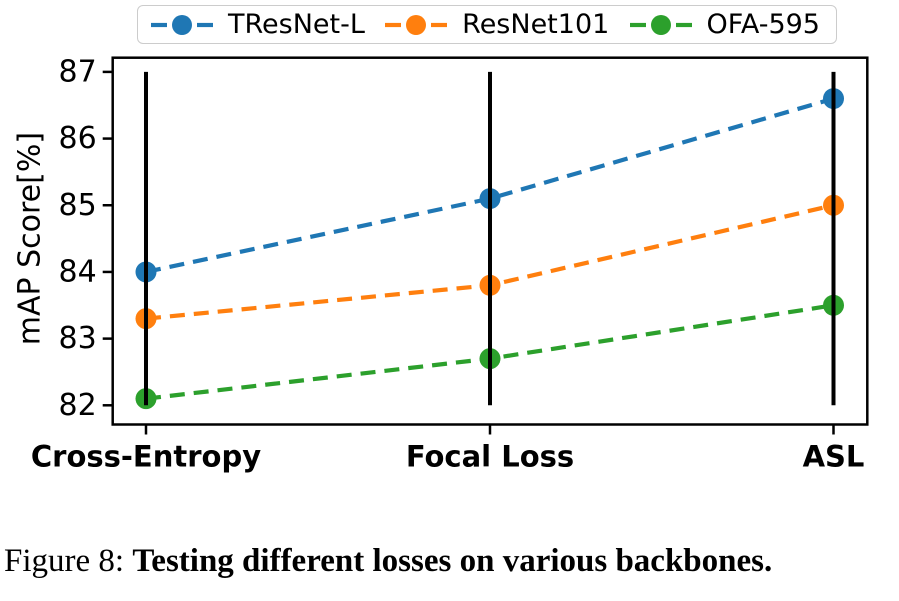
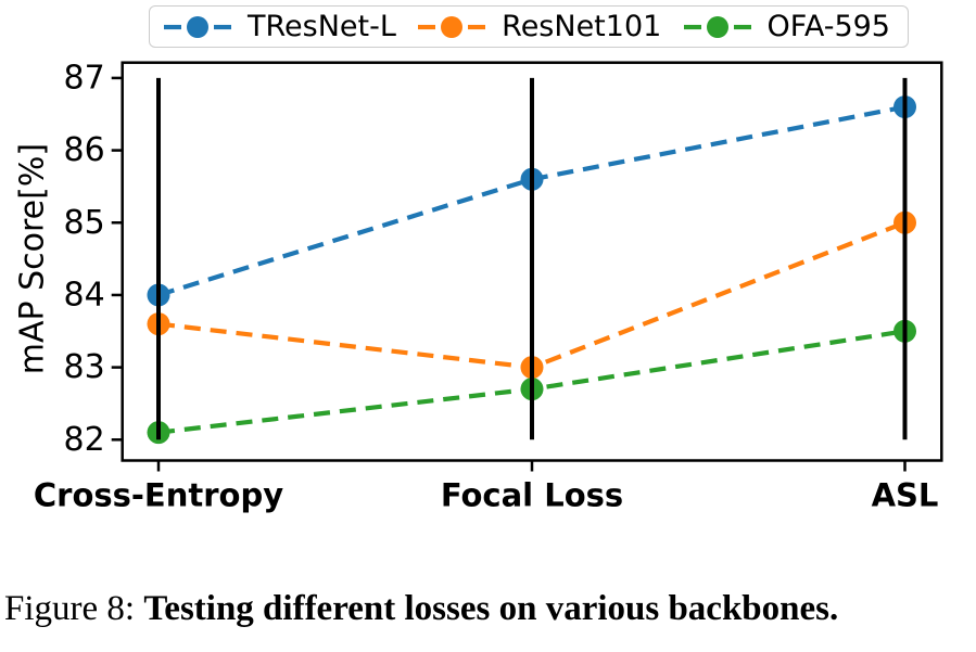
ResNet101/Cross-Entropy: 83.3 -> 83.6
TResNet-L/Focal Loss: 85.1 -> 85.6
ResNet101/Focal Loss: 83.8 -> 83.0
